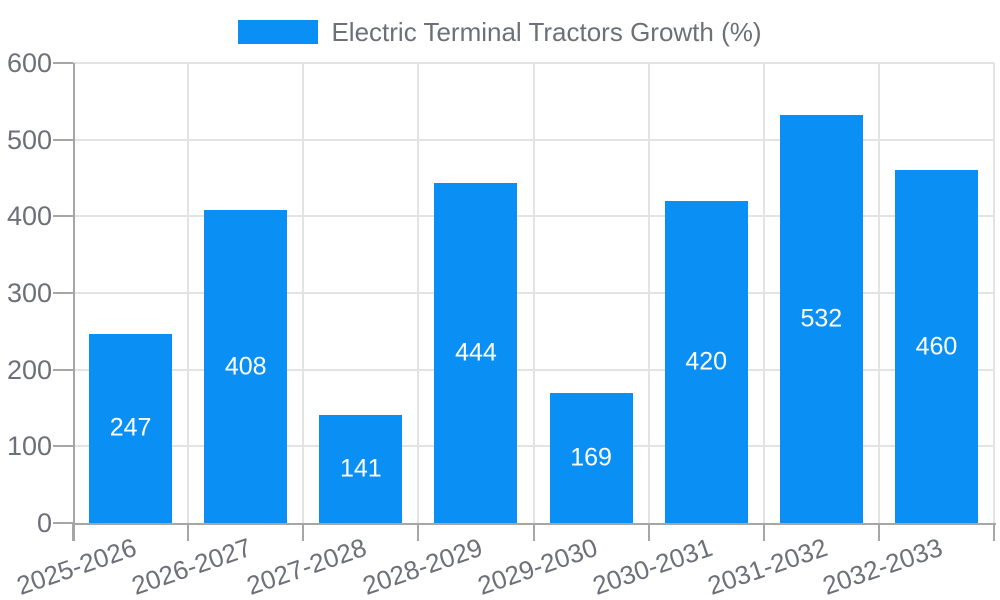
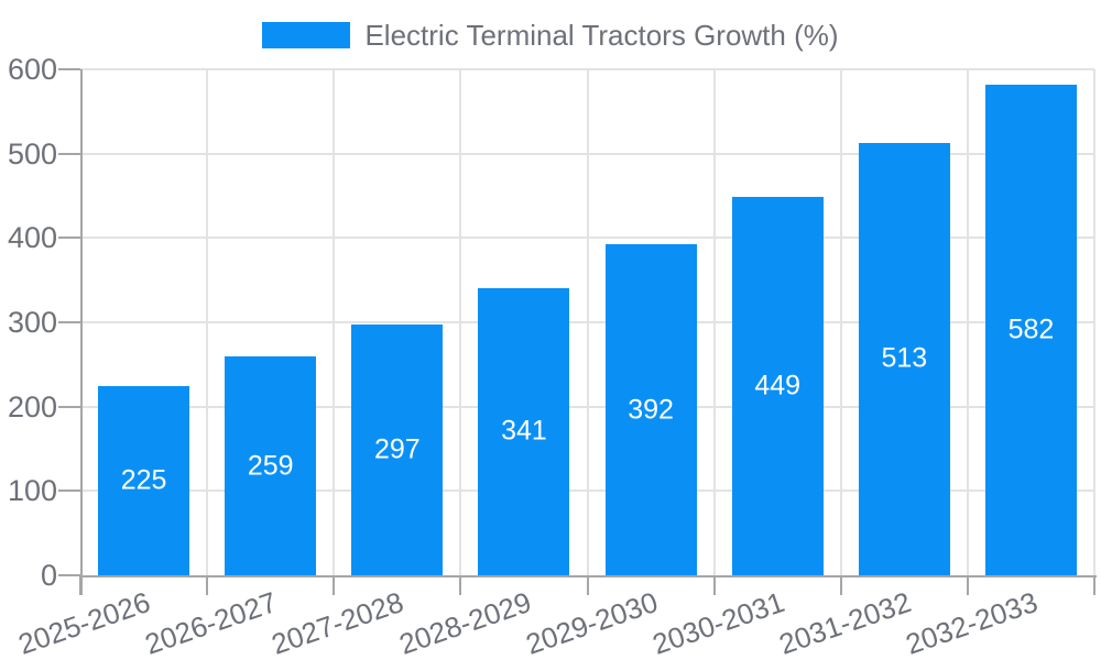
2025-2026: 247 -> 225
2026-2027: 408 -> 259
2027-2028: 141 -> 297
2028-2029: 444 -> 341
2029-2030: 169 -> 392
2030-2031: 420 -> 449
2031-2032: 532 -> 513
2032-2033: 460 -> 582
